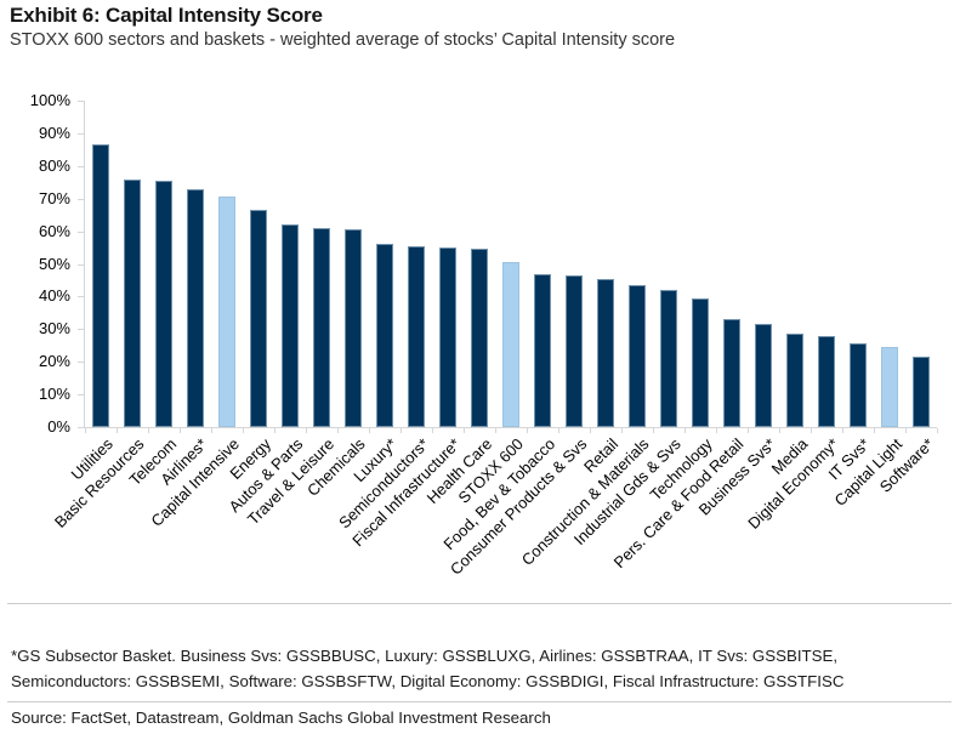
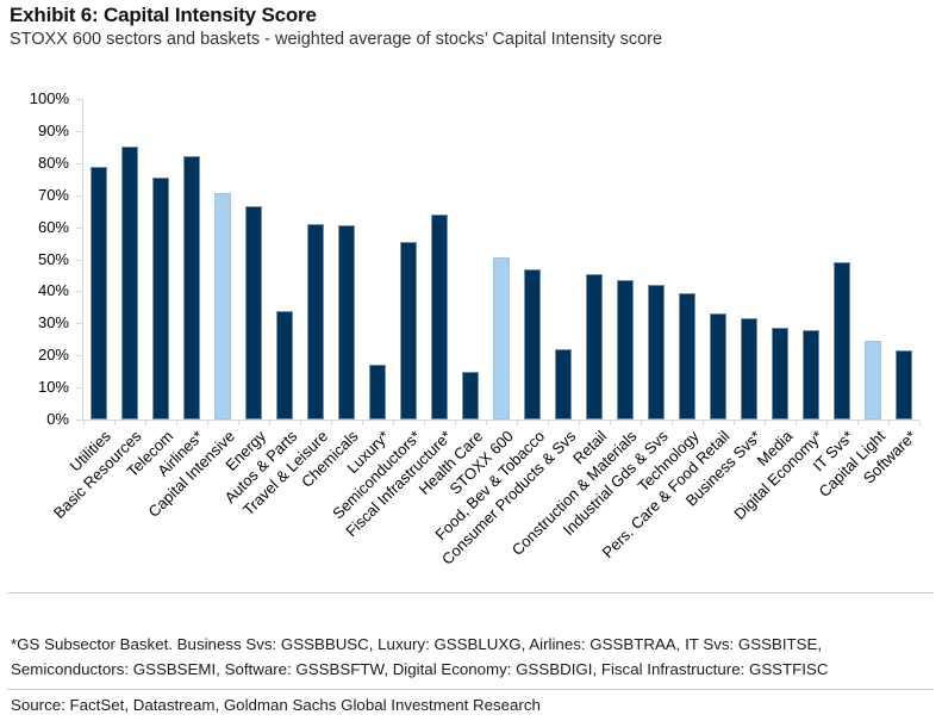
Utilities: 86% -> 79%
Basic Resources: 76% -> 85%
Airlines*: 73% -> 82%
Autos & Parts: 62% -> 34%
Luxury*: 56% -> 17%
Fiscal Infrastructure*: 55% -> 64%
Health Care: 54% -> 15%
Consumer Products & Svs: 46% -> 22%
IT Svs*: 26% -> 49%
